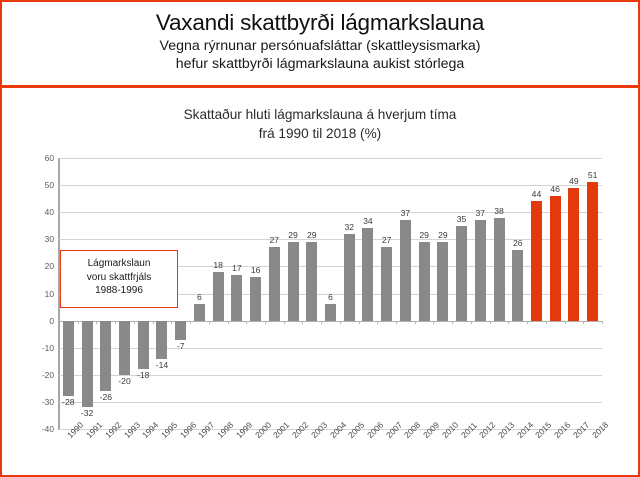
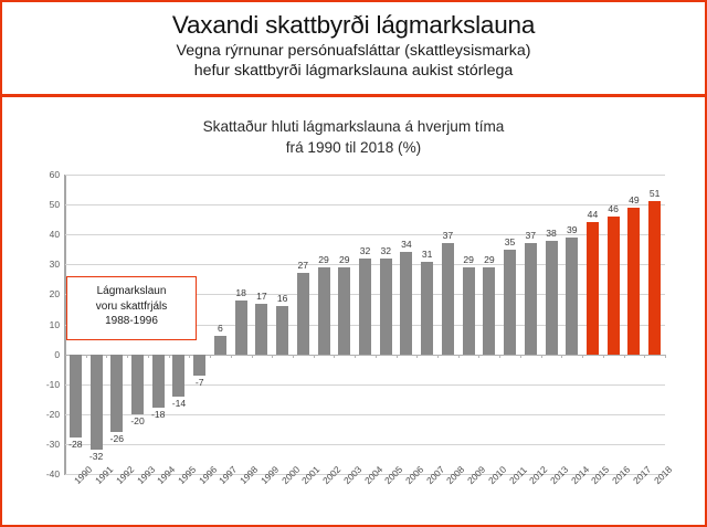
2004: 6 -> 32
2007: 27 -> 31
2014: 26 -> 39
